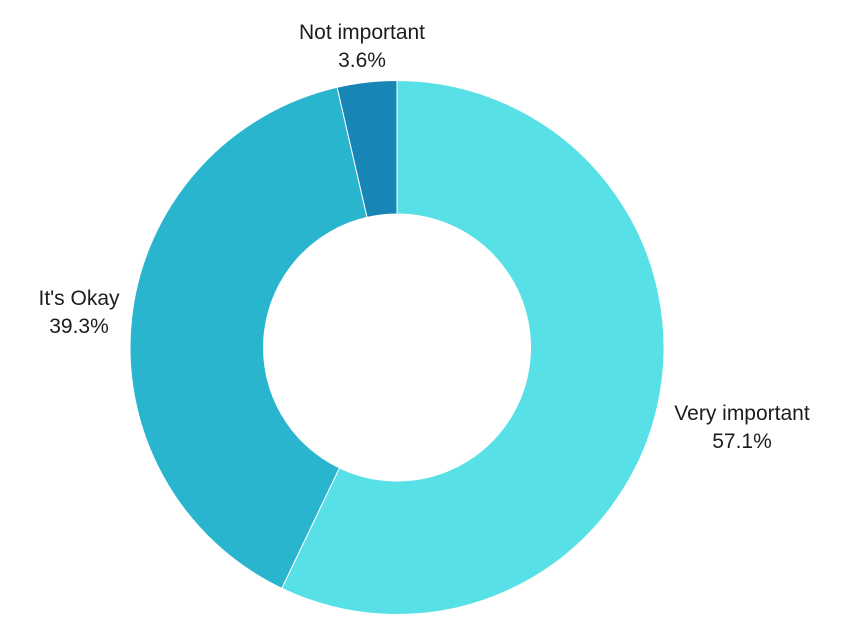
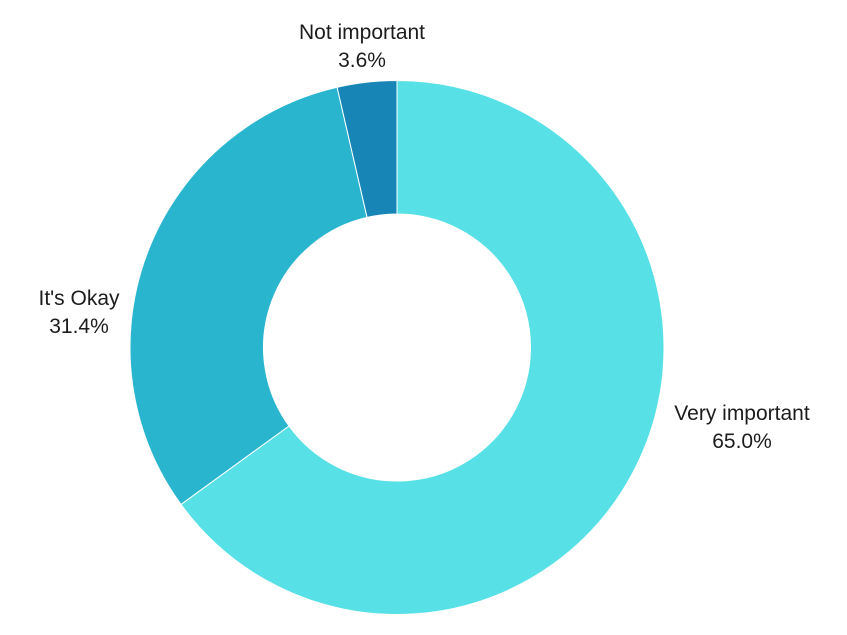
Very important: 57.1% -> 65.0%
It's Okay: 39.3% -> 31.4%
